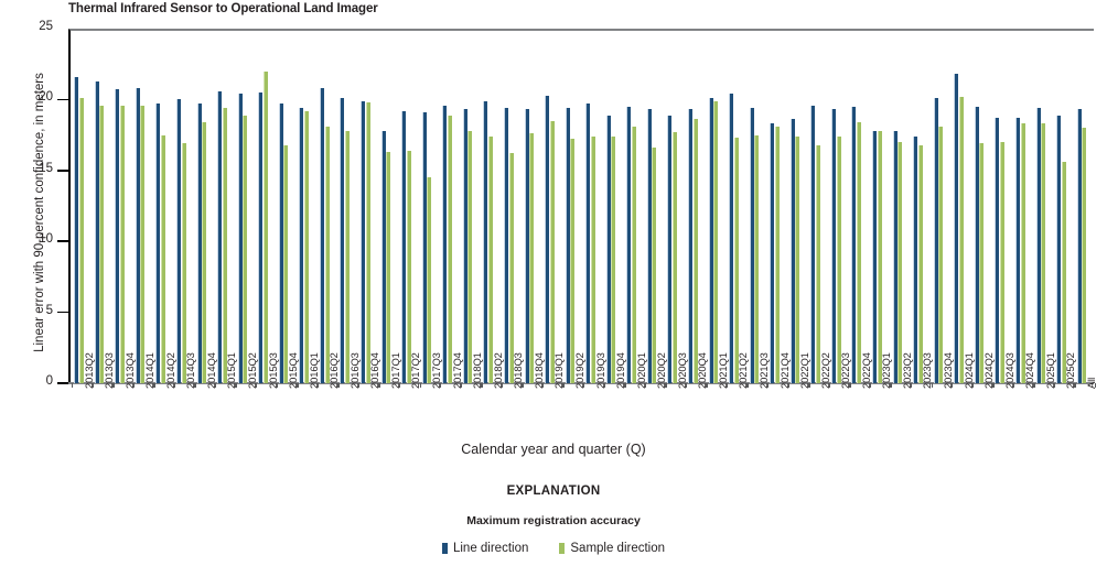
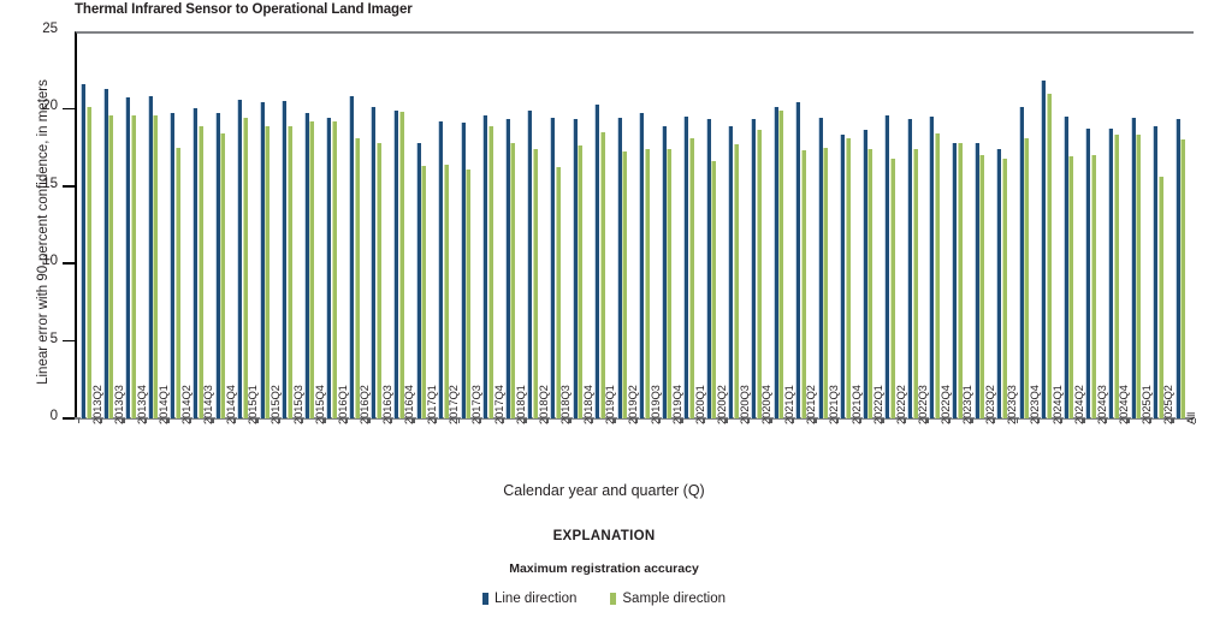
Sample direction/2014Q3: 16.9 -> 18.9
Sample direction/2015Q3: 22.0 -> 18.9
Sample direction/2015Q4: 16.8 -> 19.2
Sample direction/2017Q3: 14.5 -> 16.1
Sample direction/2024Q1: 20.2 -> 21.0
